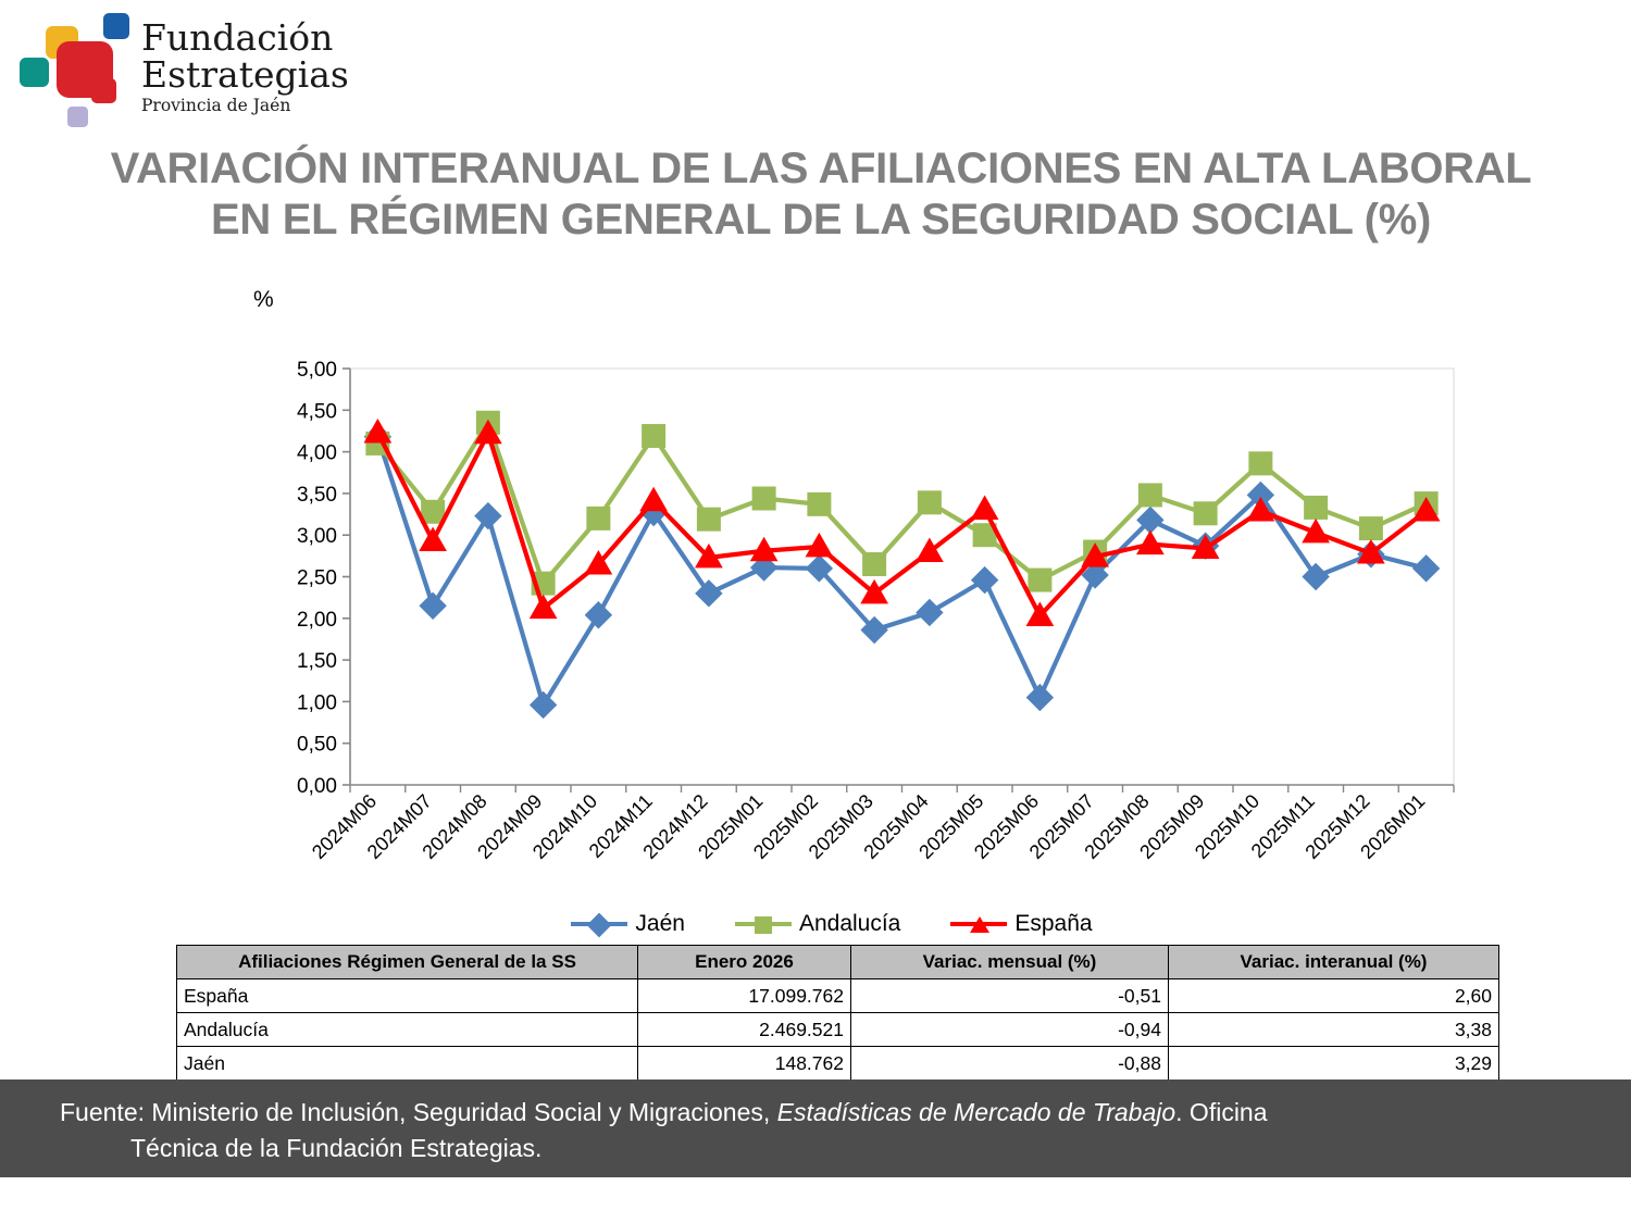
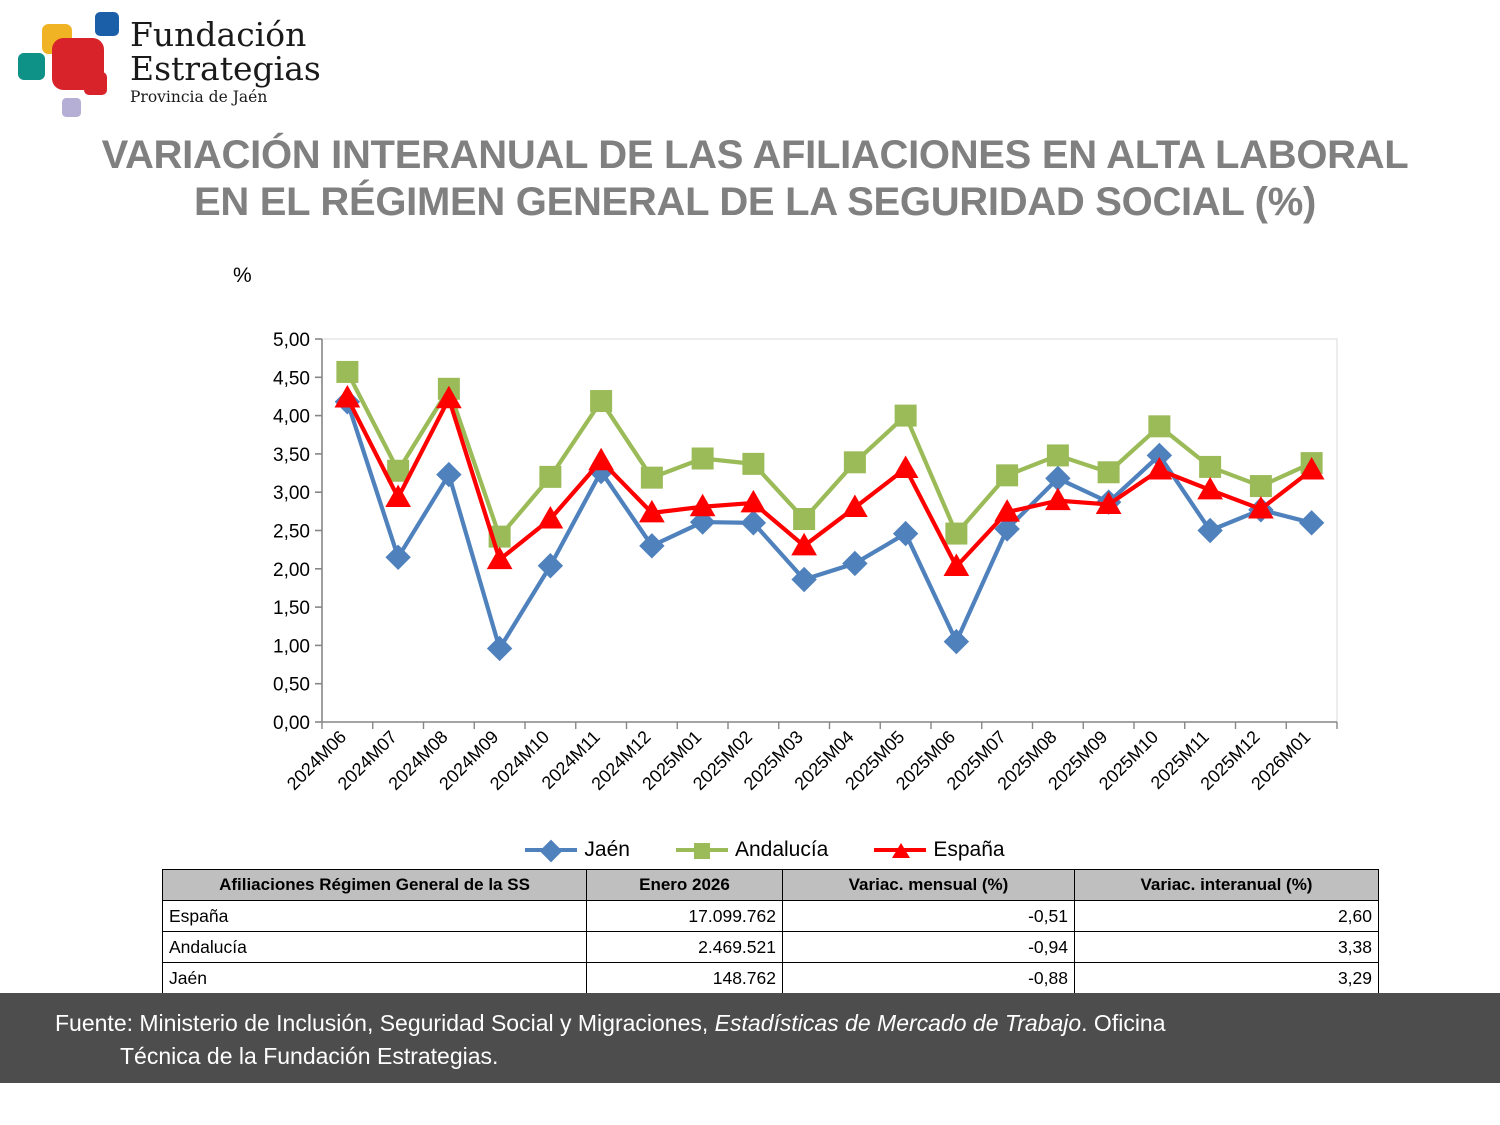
Andalucía/2024M06: 4,1 -> 4,6
Andalucía/2025M05: 3,0 -> 4,0
Andalucía/2025M07: 2,8 -> 3,2
